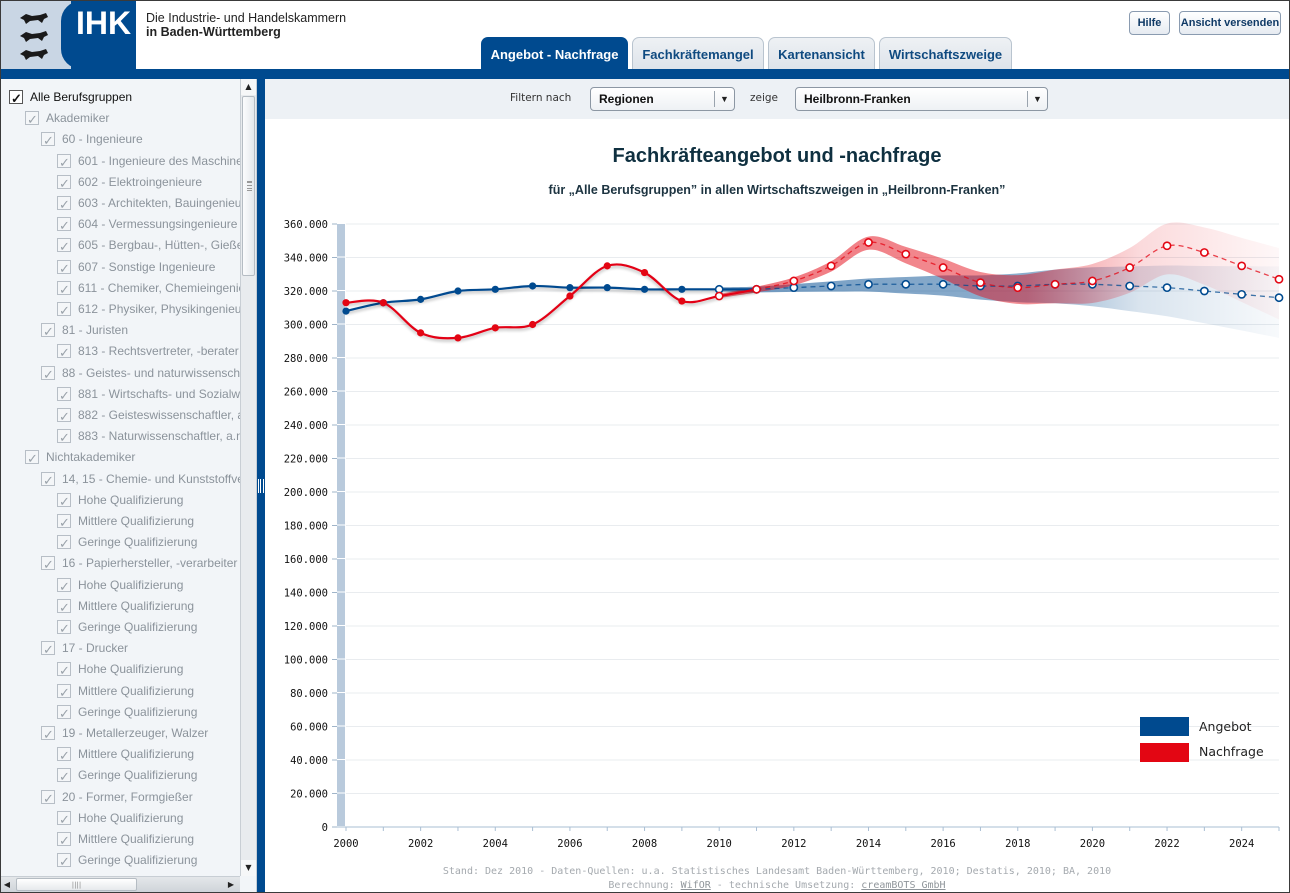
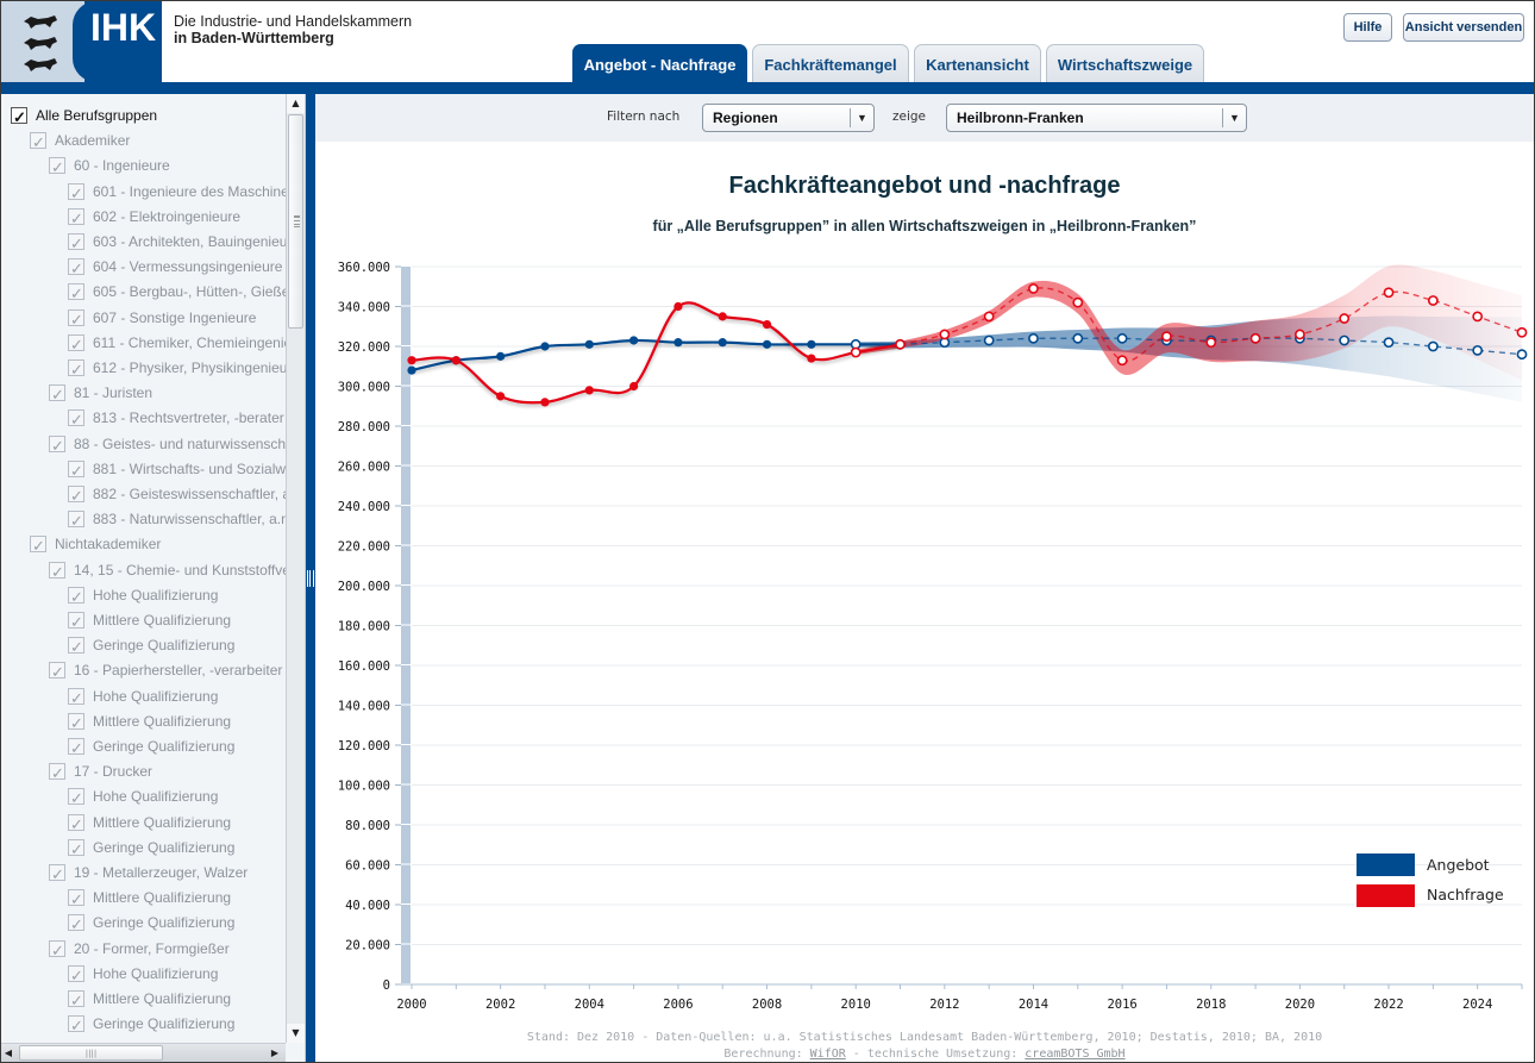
Nachfrage/2006: 317000 -> 340000
Nachfrage/2016: 334000 -> 313000
